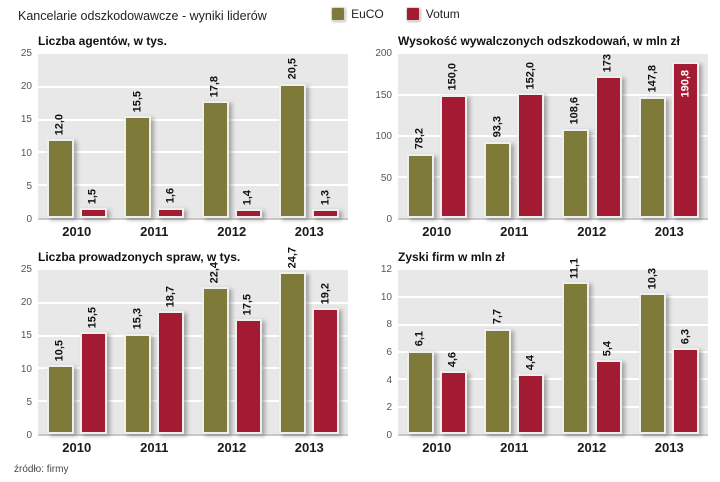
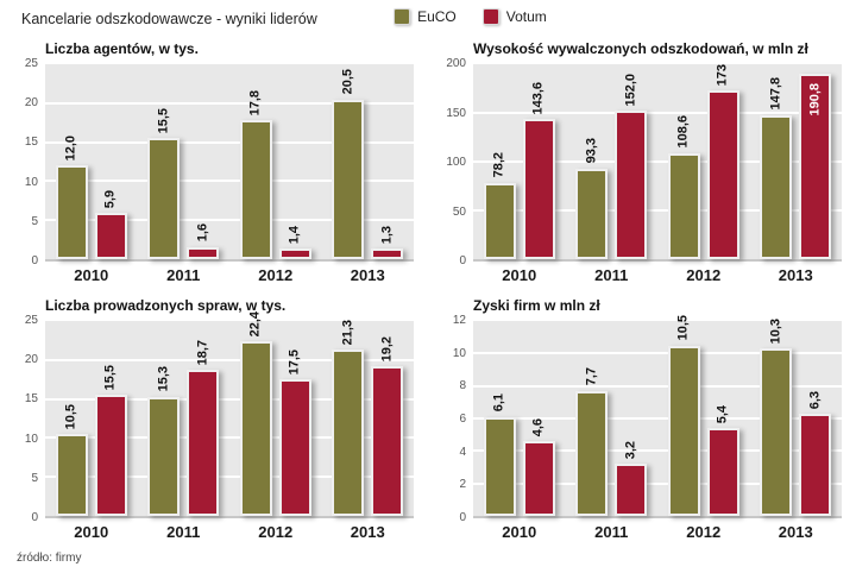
Liczba agentów, w tys./Votum/2010: 1,5 -> 5,9
Wysokość wywalczonych odszkodowań, w mln zł/Votum/2010: 150,0 -> 143,6
Liczba prowadzonych spraw, w tys./EuCO/2013: 24,7 -> 21,3
Zyski firm w mln zł/Votum/2011: 4,4 -> 3,2
Zyski firm w mln zł/EuCO/2012: 11,1 -> 10,5
